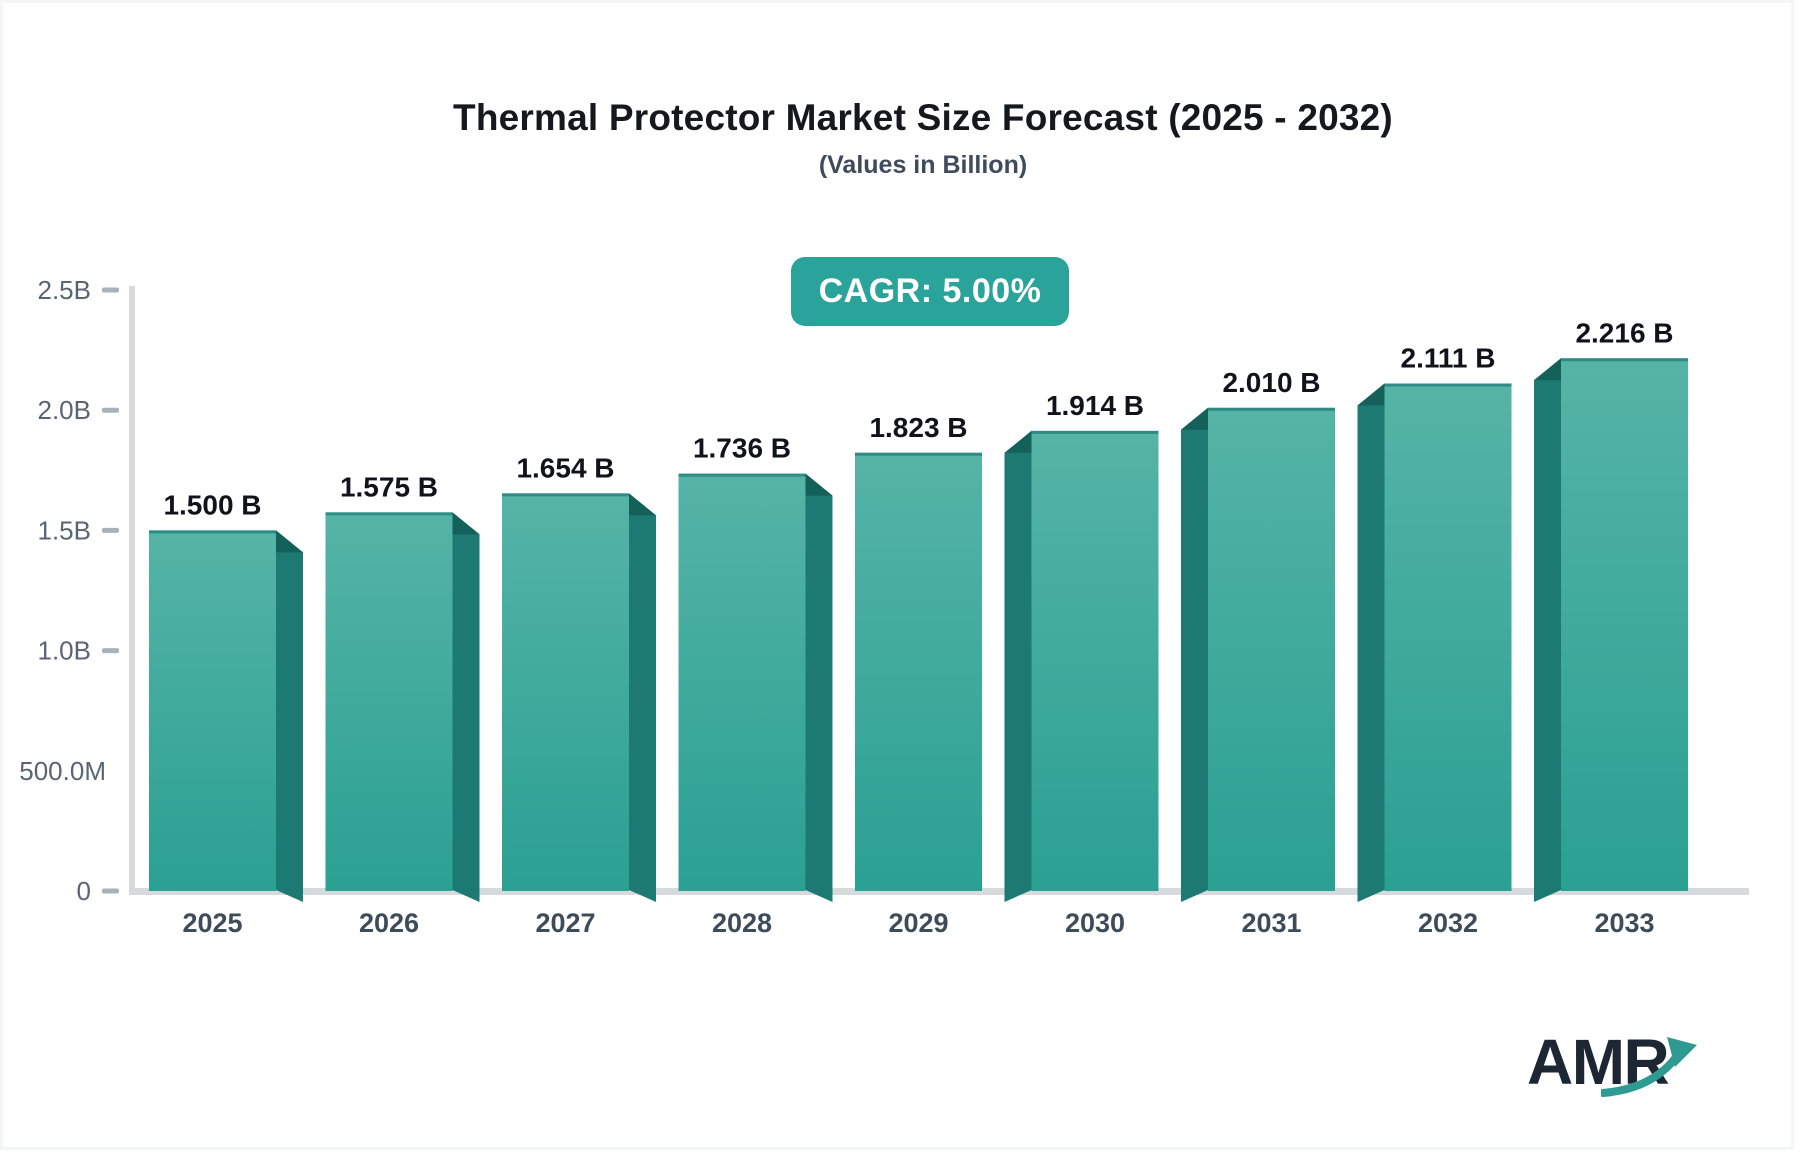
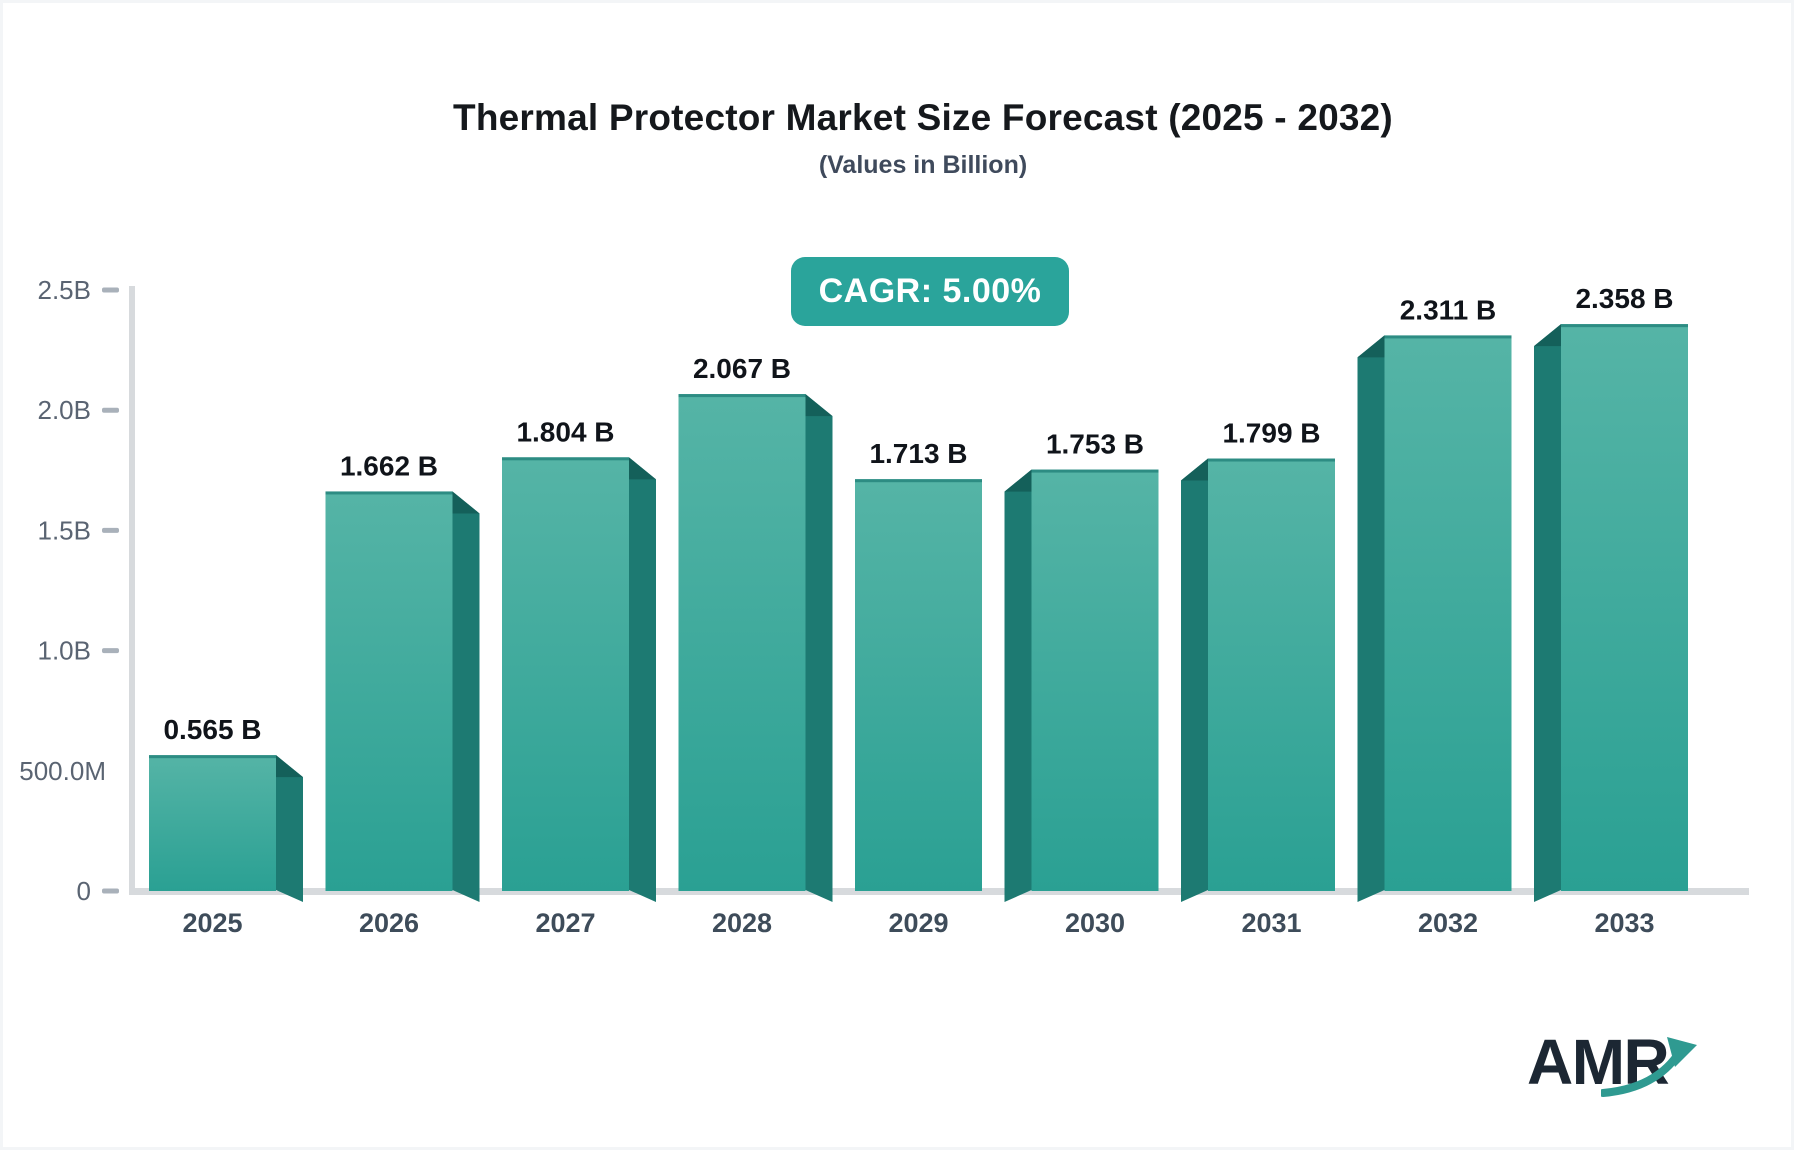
2025: 1.500 -> 0.565
2026: 1.575 -> 1.662
2027: 1.654 -> 1.804
2028: 1.736 -> 2.067
2029: 1.823 -> 1.713
2030: 1.914 -> 1.753
2031: 2.010 -> 1.799
2032: 2.111 -> 2.311
2033: 2.216 -> 2.358
